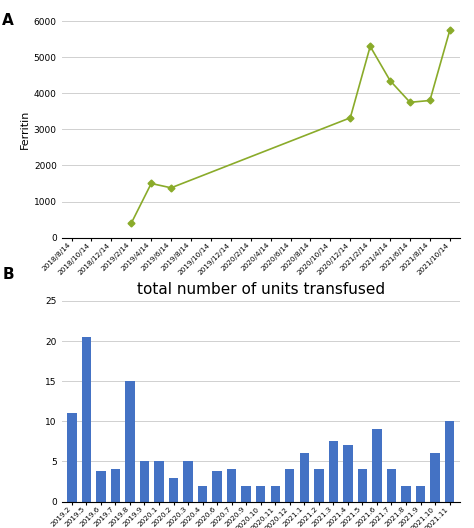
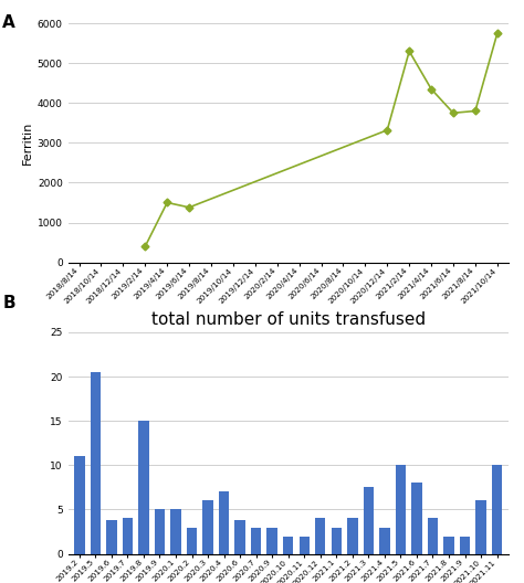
total number of units transfused/2020.3: 5.0 -> 6.0
total number of units transfused/2020.4: 2.0 -> 7.0
total number of units transfused/2020.7: 4.0 -> 3.0
total number of units transfused/2020.9: 2.0 -> 3.0
total number of units transfused/2021.1: 6.0 -> 3.0
total number of units transfused/2021.4: 7.0 -> 3.0
total number of units transfused/2021.5: 4.0 -> 10.0
total number of units transfused/2021.6: 9.0 -> 8.0
